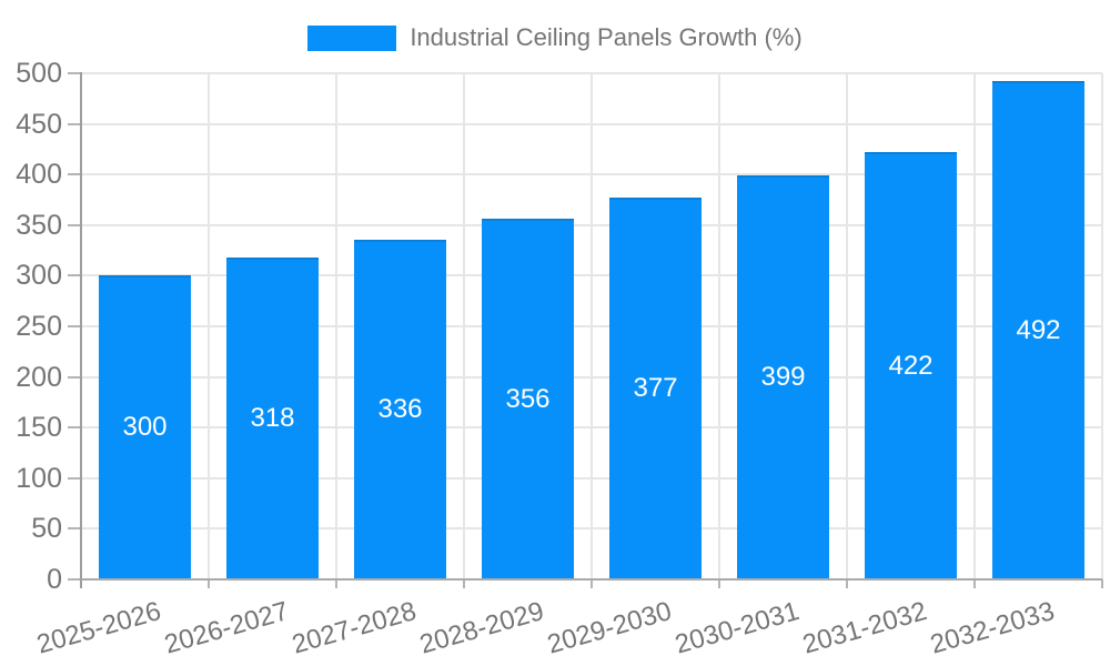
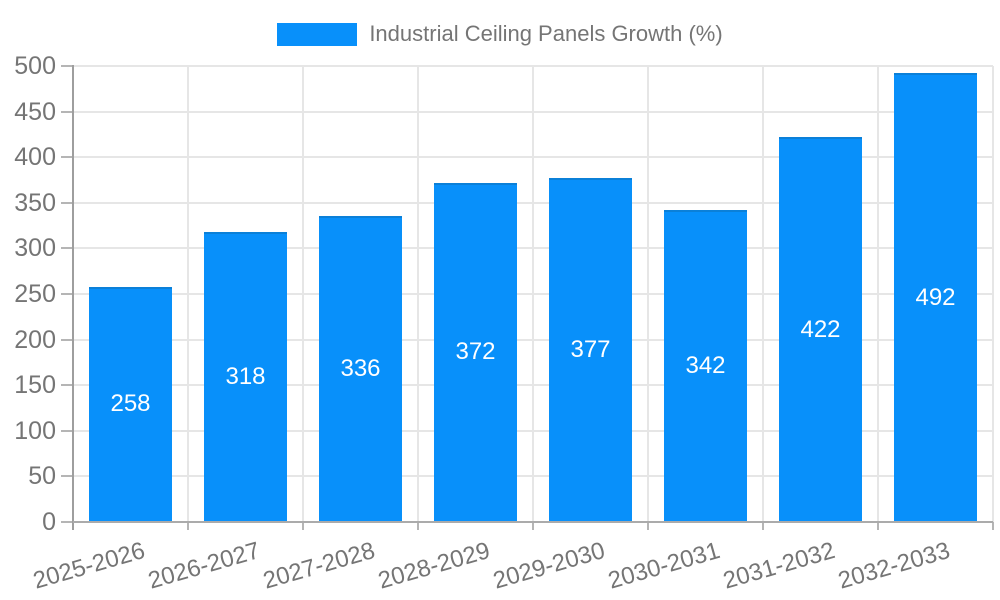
2025-2026: 300 -> 258
2028-2029: 356 -> 372
2030-2031: 399 -> 342
